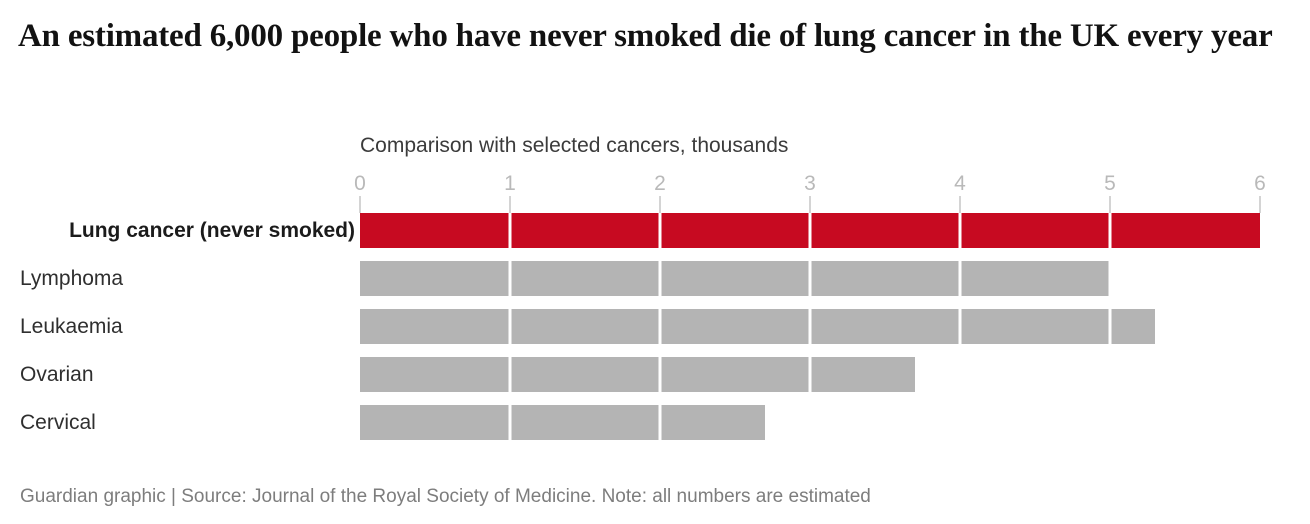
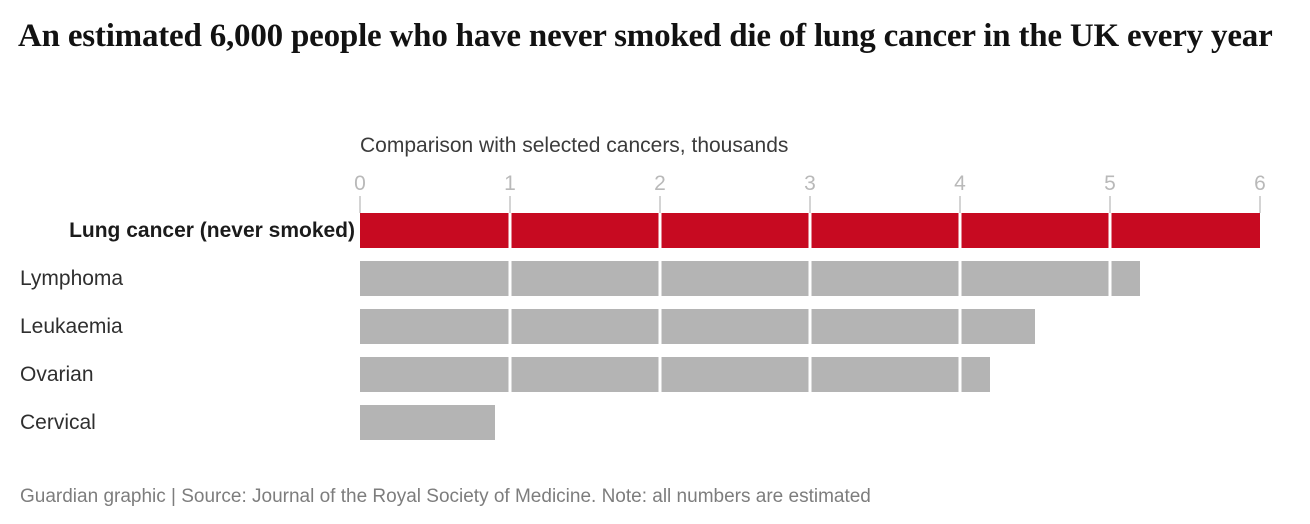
Lymphoma: 5.0 -> 5.2
Leukaemia: 5.3 -> 4.5
Ovarian: 3.7 -> 4.2
Cervical: 2.7 -> 0.9
